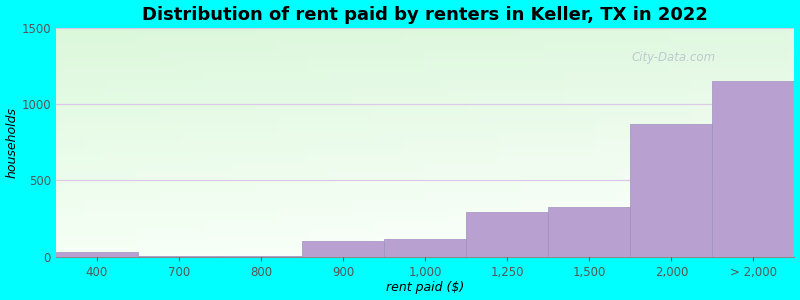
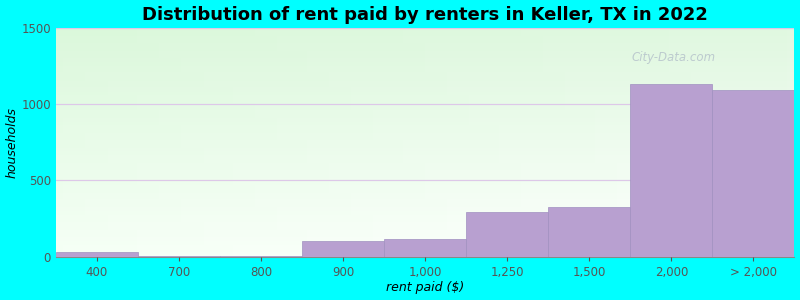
2,000: 870 -> 1130
> 2,000: 1150 -> 1090
